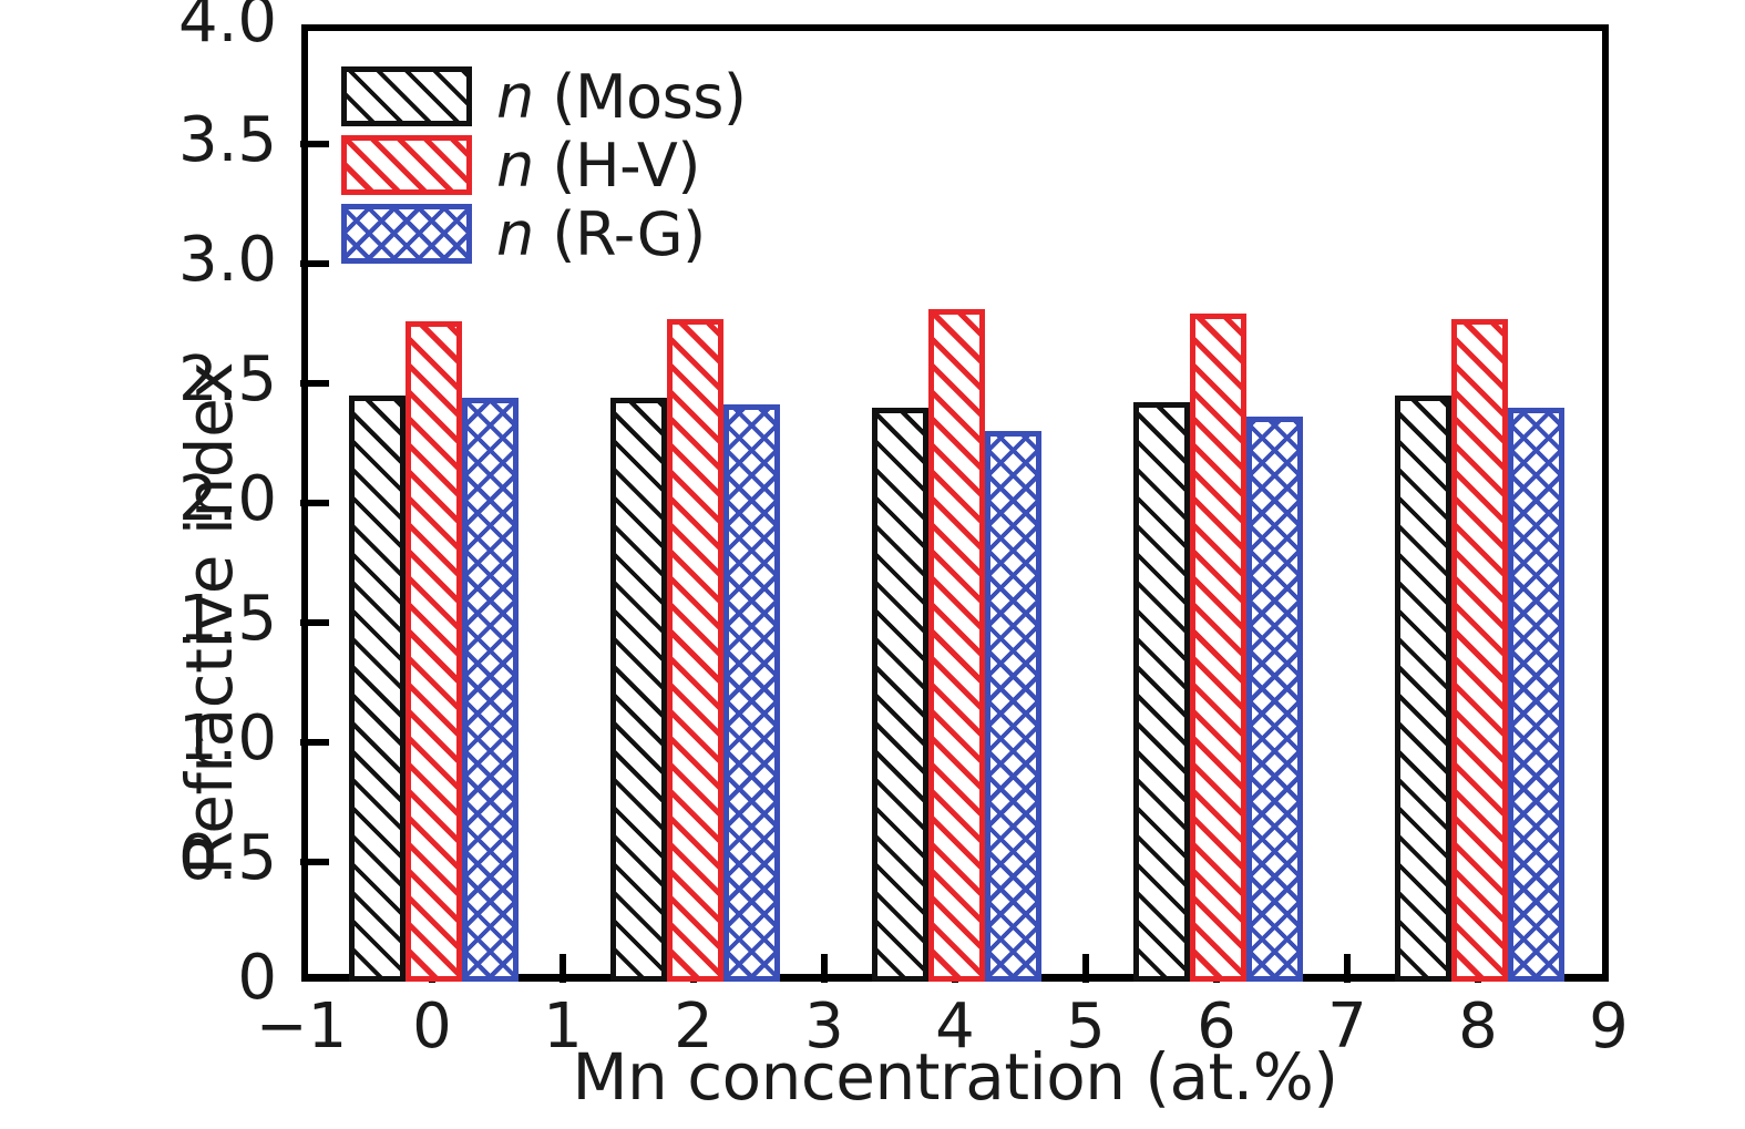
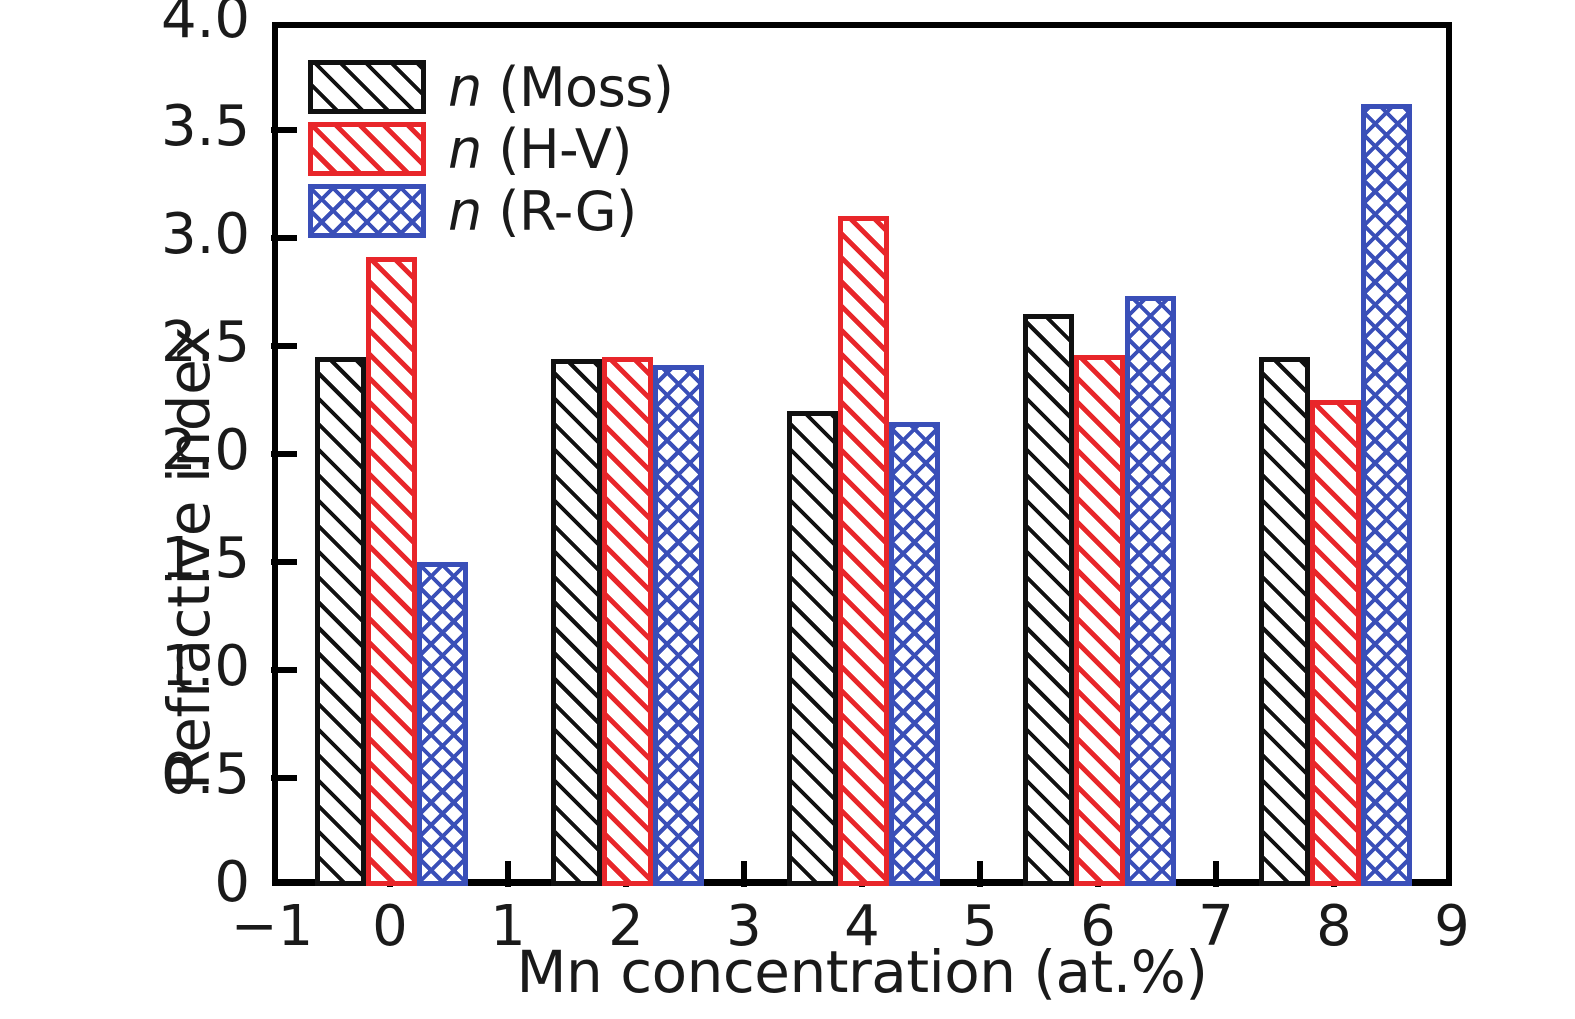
n (H-V)/0: 2.76 -> 2.91
n (R-G)/0: 2.44 -> 1.50
n (H-V)/2: 2.77 -> 2.45
n (Moss)/4: 2.40 -> 2.20
n (H-V)/4: 2.81 -> 3.10
n (R-G)/4: 2.30 -> 2.15
n (Moss)/6: 2.42 -> 2.65
n (H-V)/6: 2.79 -> 2.46
n (R-G)/6: 2.36 -> 2.73
n (H-V)/8: 2.77 -> 2.25
n (R-G)/8: 2.40 -> 3.62
